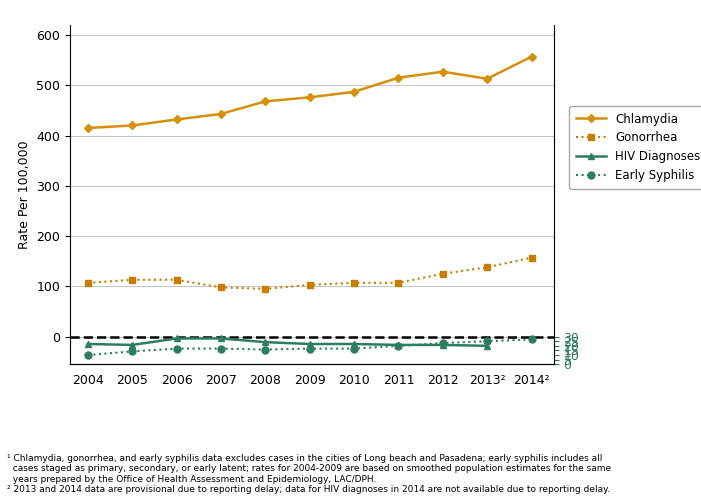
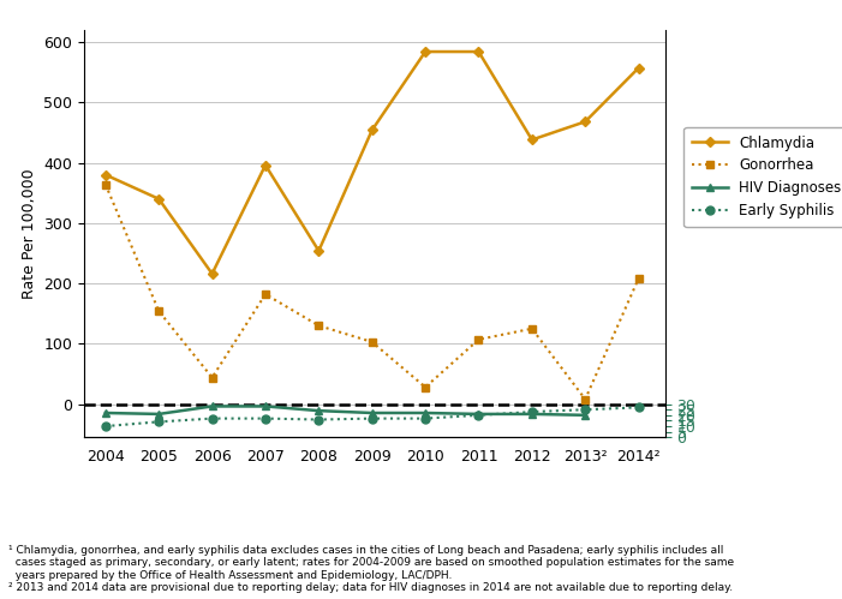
Chlamydia/2004: 415 -> 380
Gonorrhea/2004: 107 -> 364
Chlamydia/2005: 420 -> 340
Gonorrhea/2005: 113 -> 154
Chlamydia/2006: 432 -> 216
Gonorrhea/2006: 113 -> 44
Chlamydia/2007: 443 -> 396
Gonorrhea/2007: 98 -> 182
Chlamydia/2008: 468 -> 254
Gonorrhea/2008: 95 -> 130
Chlamydia/2009: 476 -> 454
Chlamydia/2010: 487 -> 584
Gonorrhea/2010: 107 -> 28
Chlamydia/2011: 515 -> 584
Chlamydia/2012: 527 -> 438
Chlamydia/2013²: 513 -> 468
Gonorrhea/2013²: 138 -> 8
Gonorrhea/2014²: 157 -> 208
